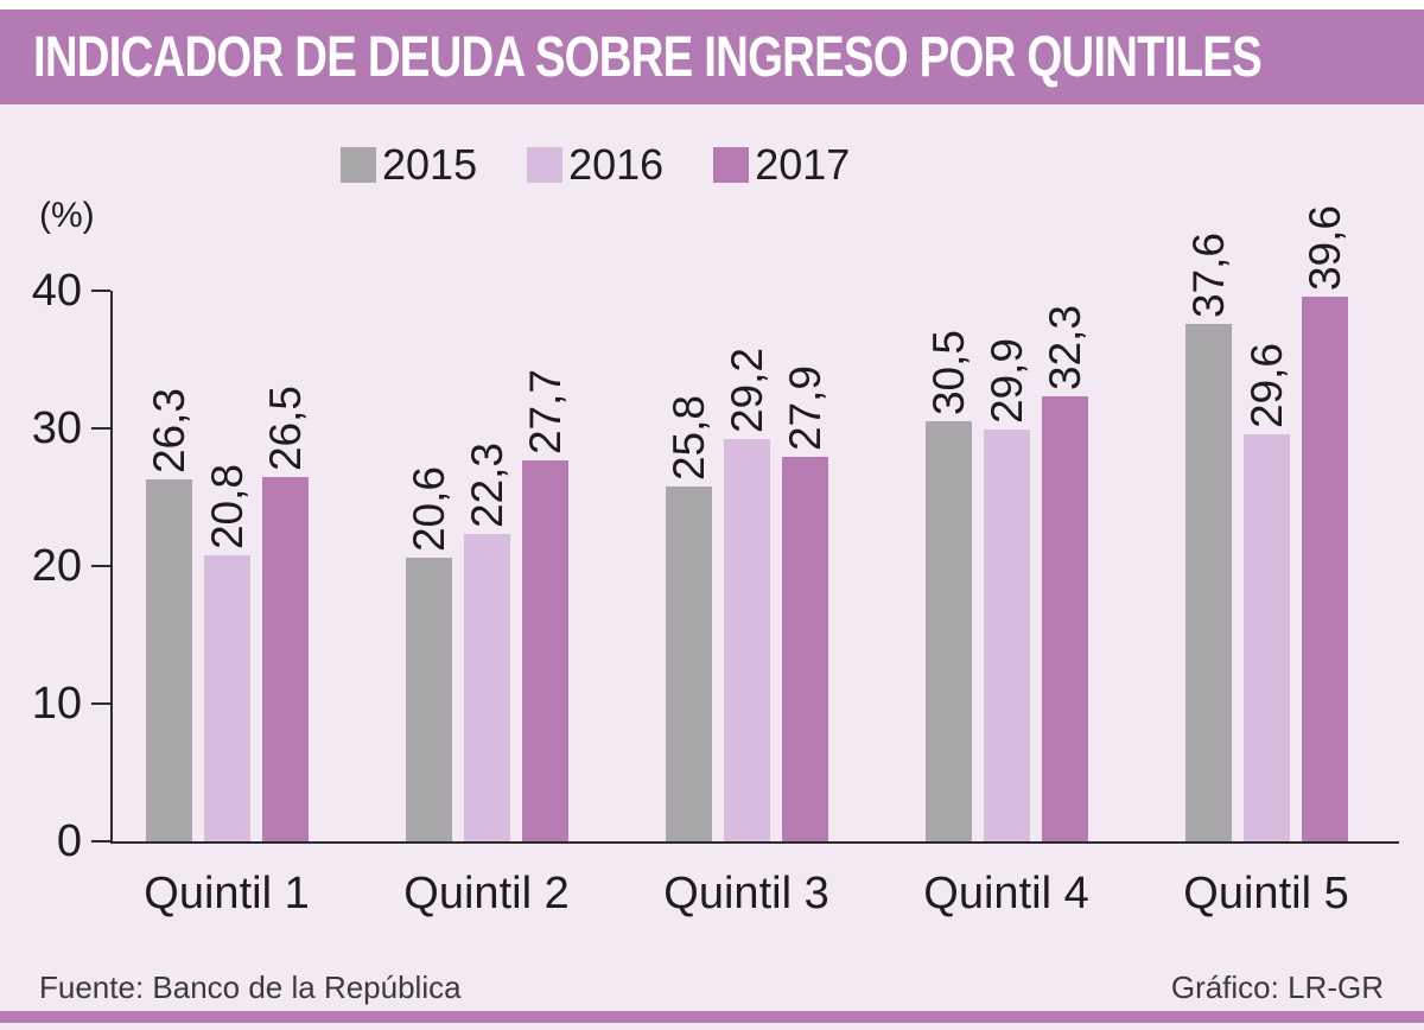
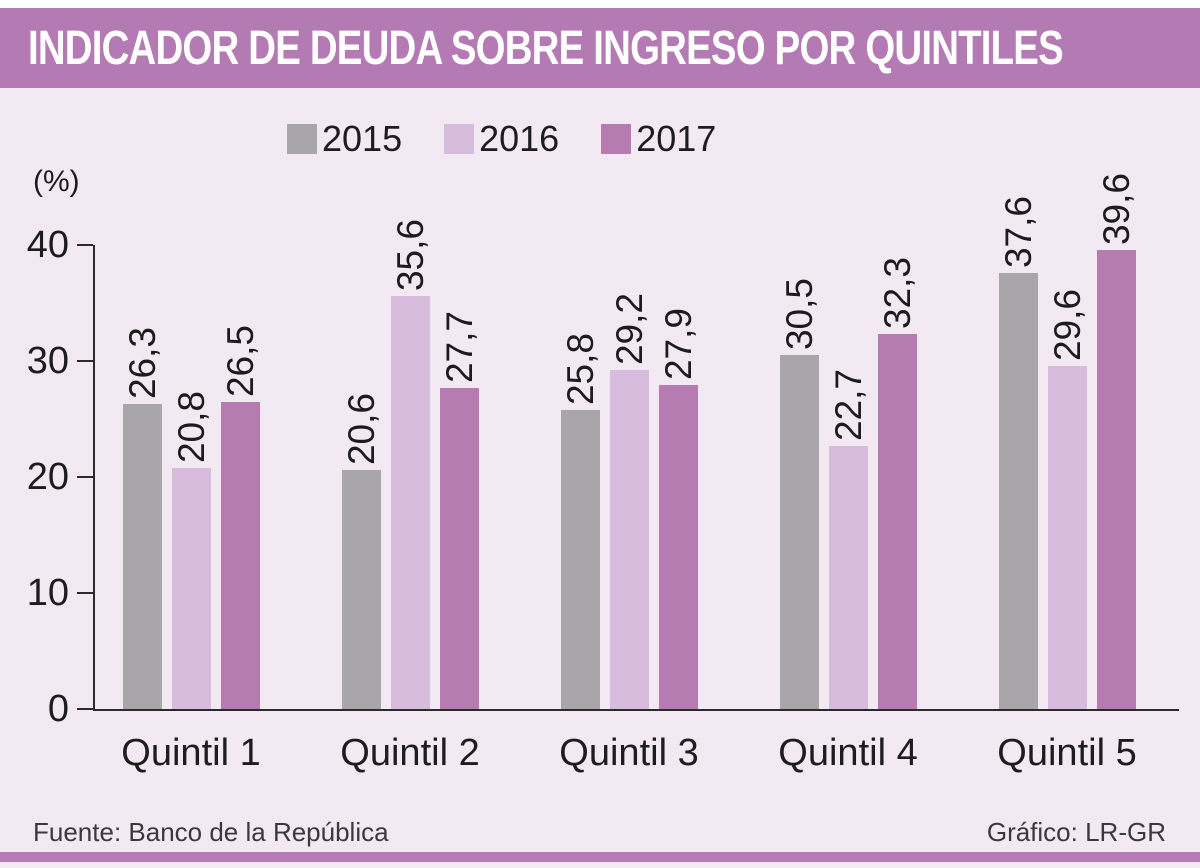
2016/Quintil 2: 22,3 -> 35,6
2016/Quintil 4: 29,9 -> 22,7
